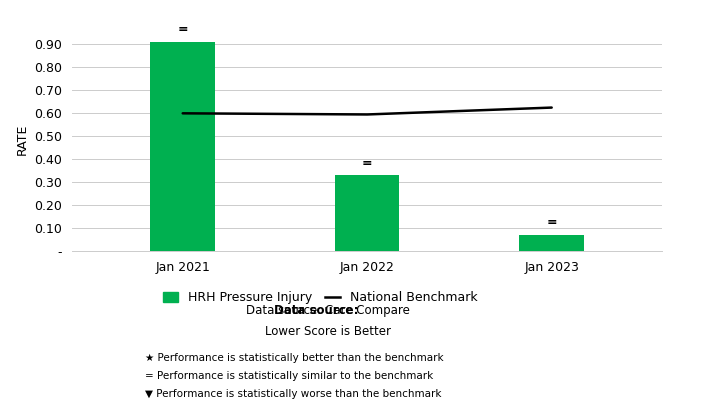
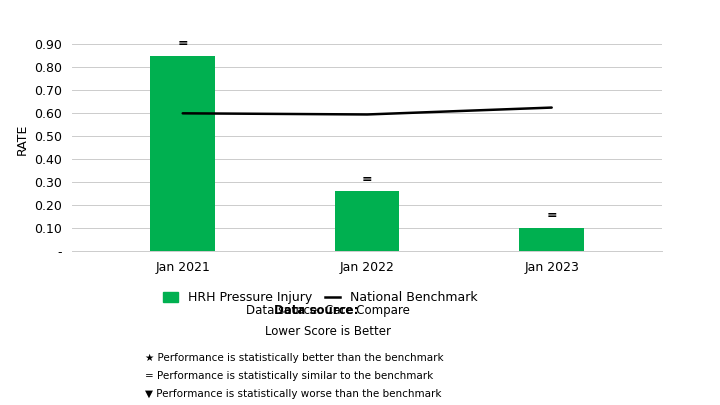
HRH Pressure Injury/Jan 2021: 0.91 -> 0.85
HRH Pressure Injury/Jan 2022: 0.33 -> 0.26
HRH Pressure Injury/Jan 2023: 0.07 -> 0.10
